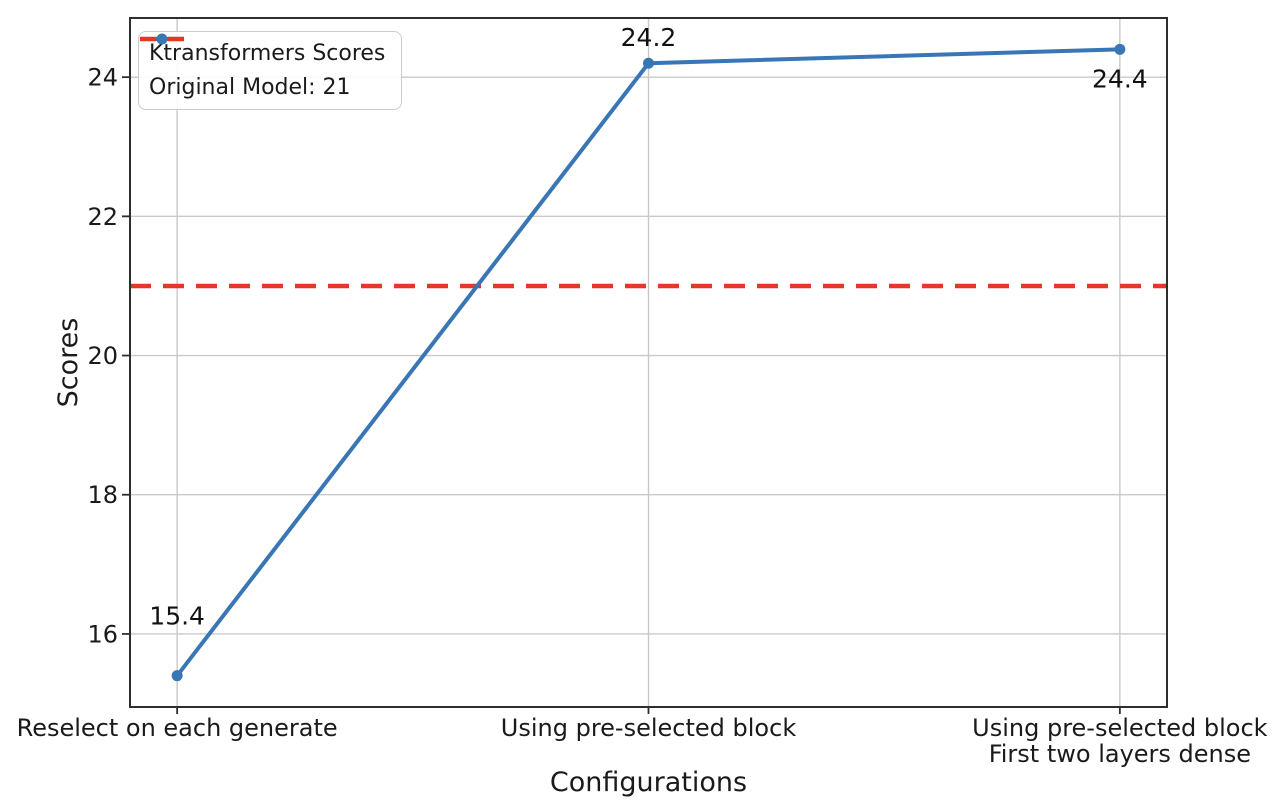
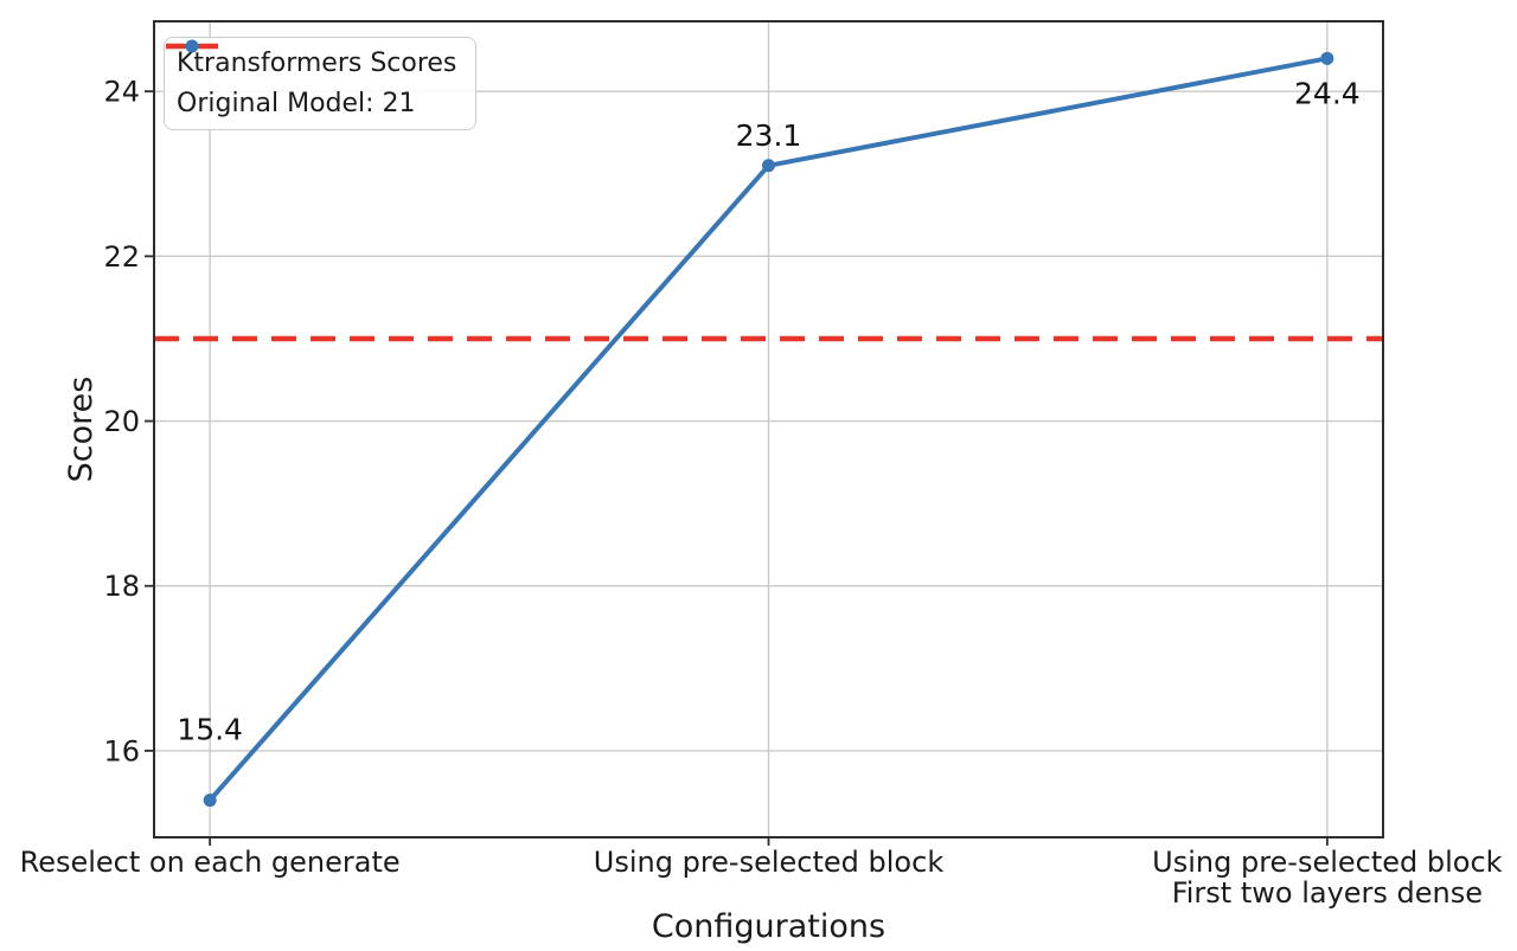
Using pre-selected block: 24.2 -> 23.1
